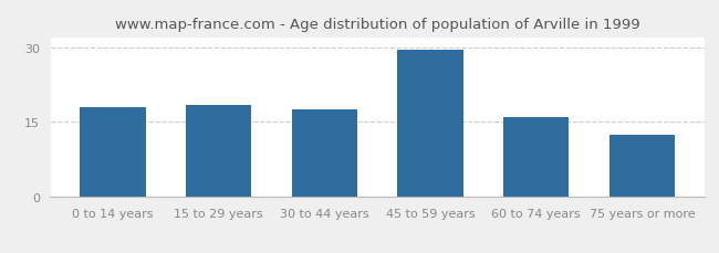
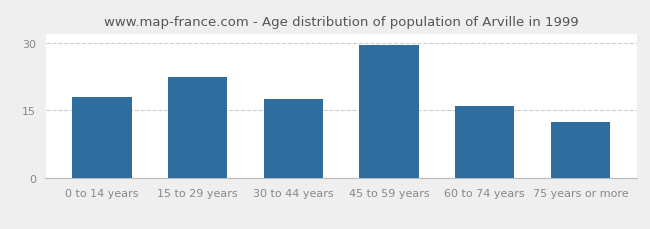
15 to 29 years: 18.5 -> 22.5
